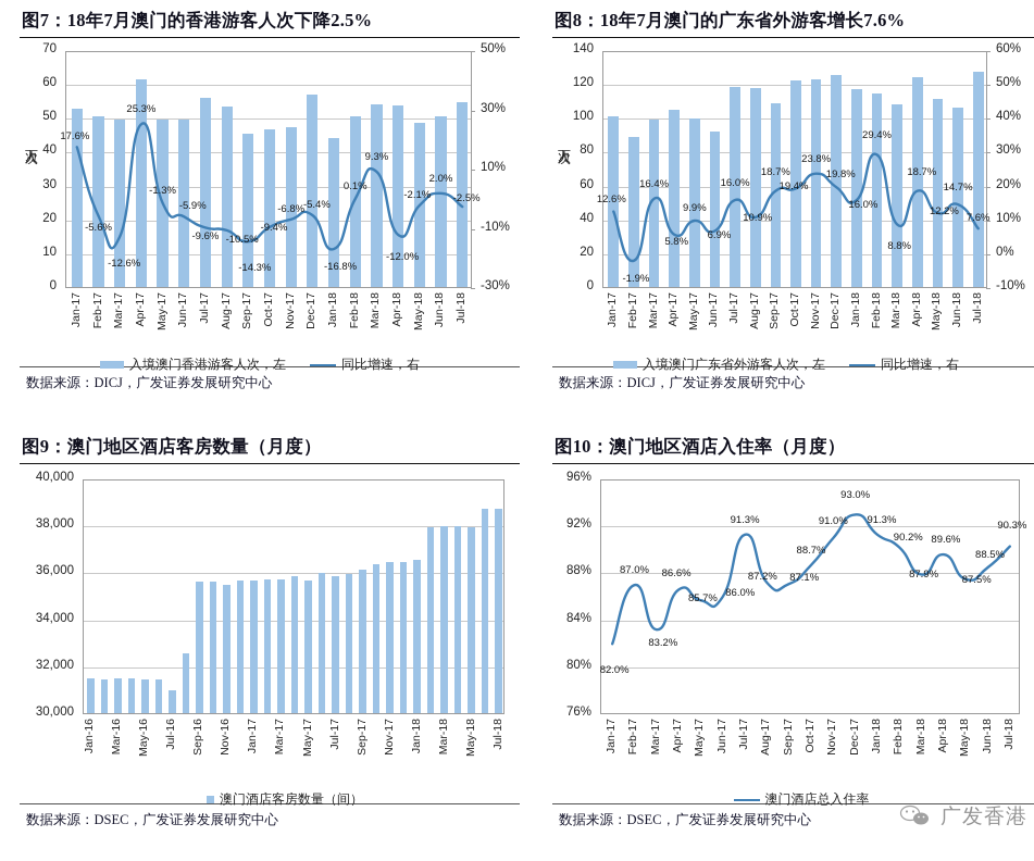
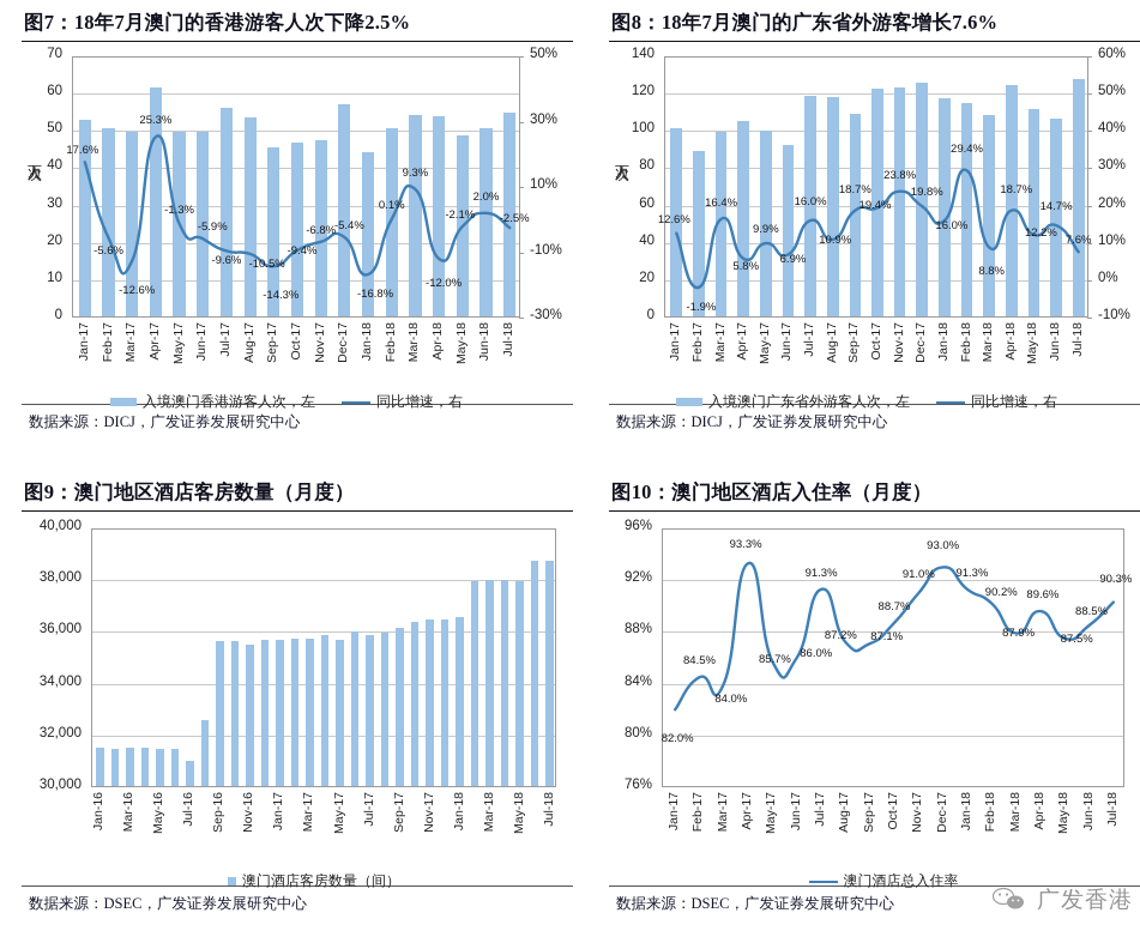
图10：澳门地区酒店入住率（月度）/Feb-17: 87.0% -> 84.5%
图10：澳门地区酒店入住率（月度）/Mar-17: 83.2% -> 84.0%
图10：澳门地区酒店入住率（月度）/Apr-17: 86.6% -> 93.3%
